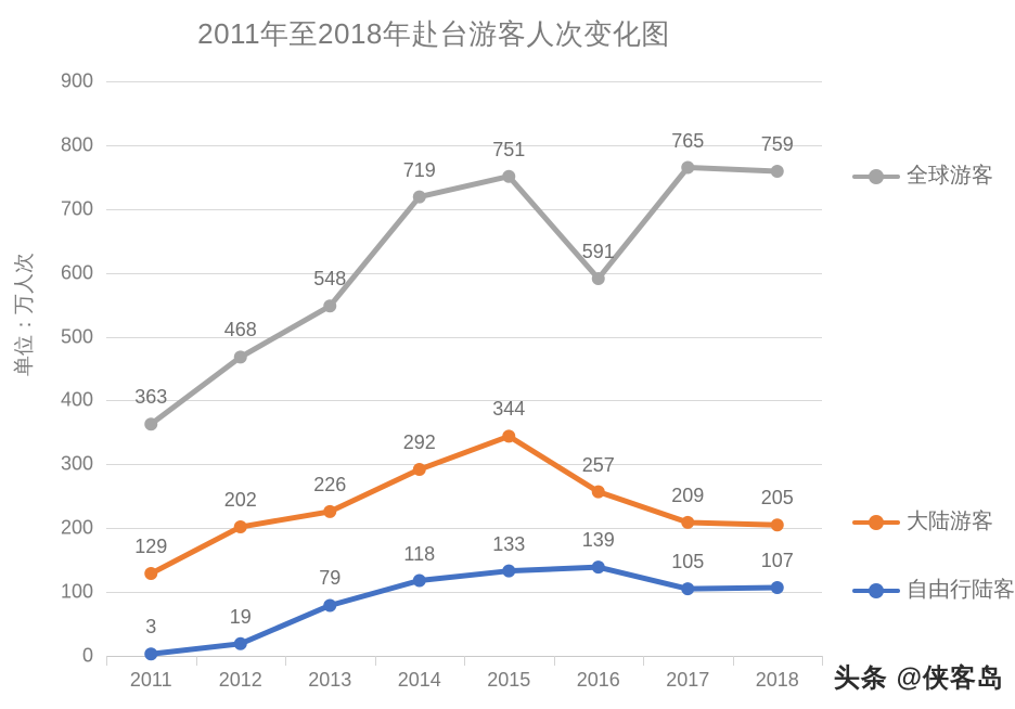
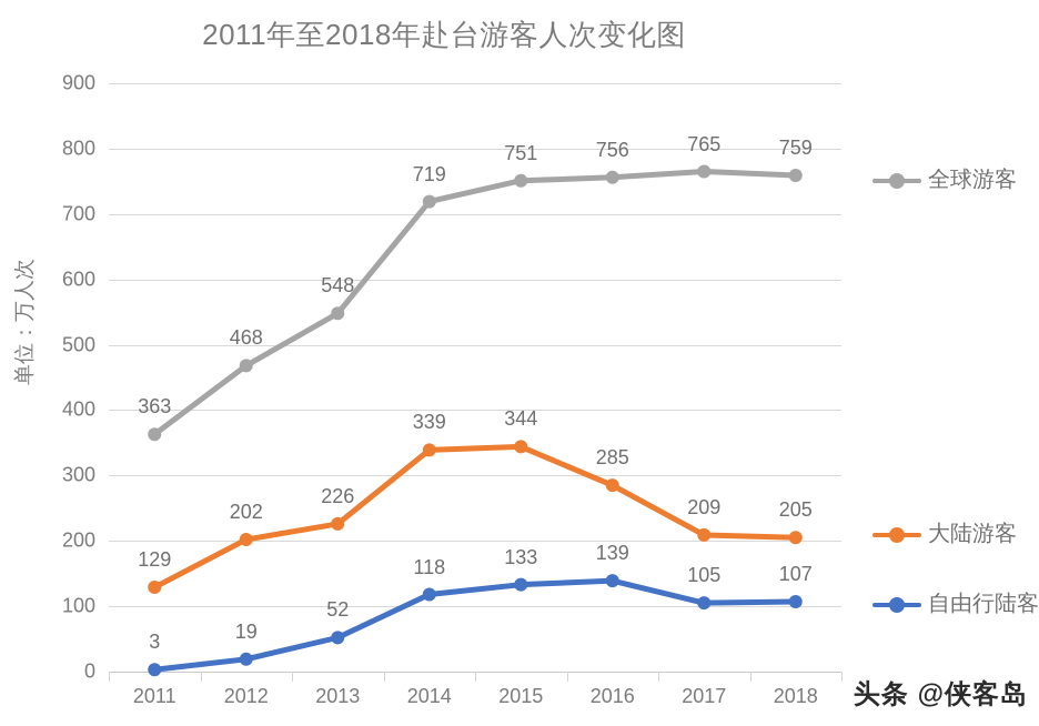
自由行陆客/2013: 79 -> 52
大陆游客/2014: 292 -> 339
全球游客/2016: 591 -> 756
大陆游客/2016: 257 -> 285
